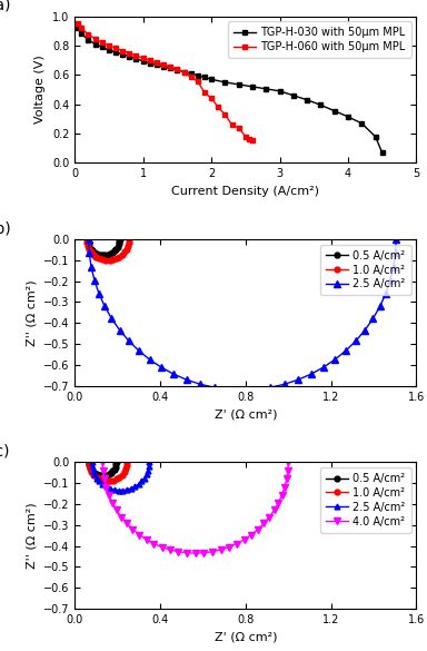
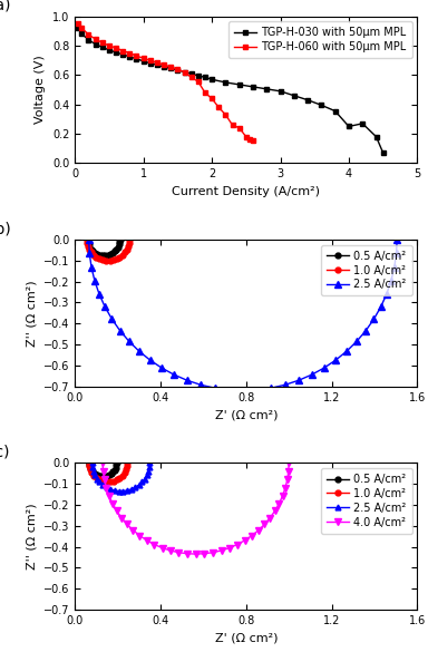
TGP-H-030 with 50μm MPL/4: 0.32 -> 0.25
